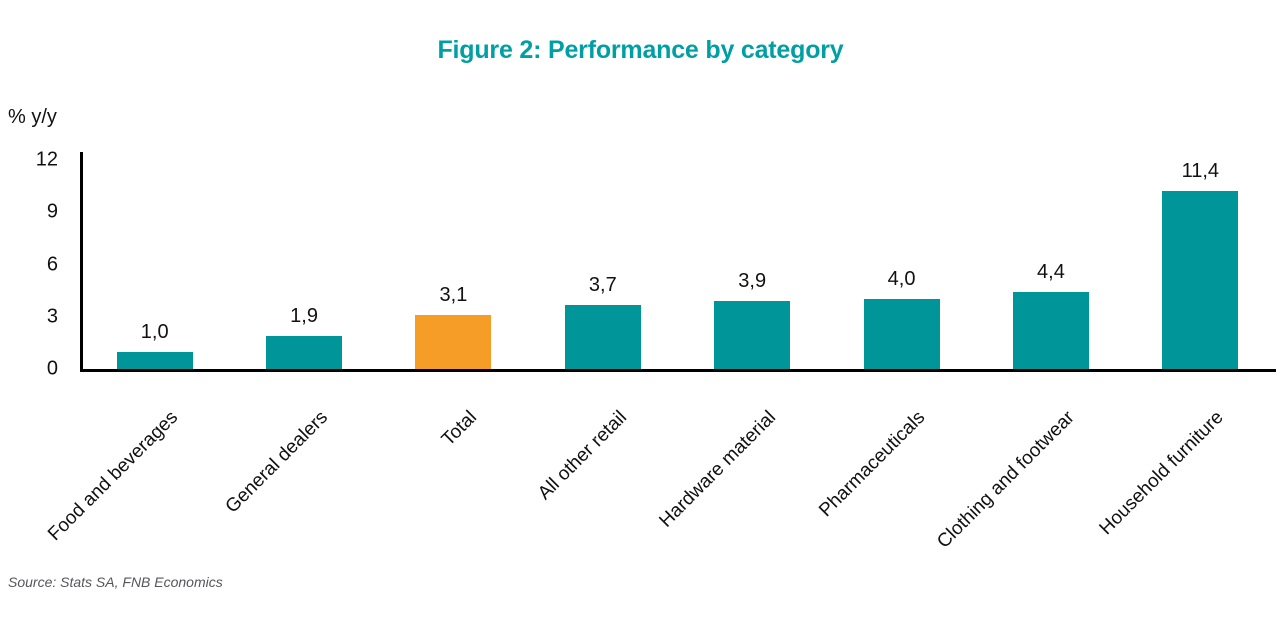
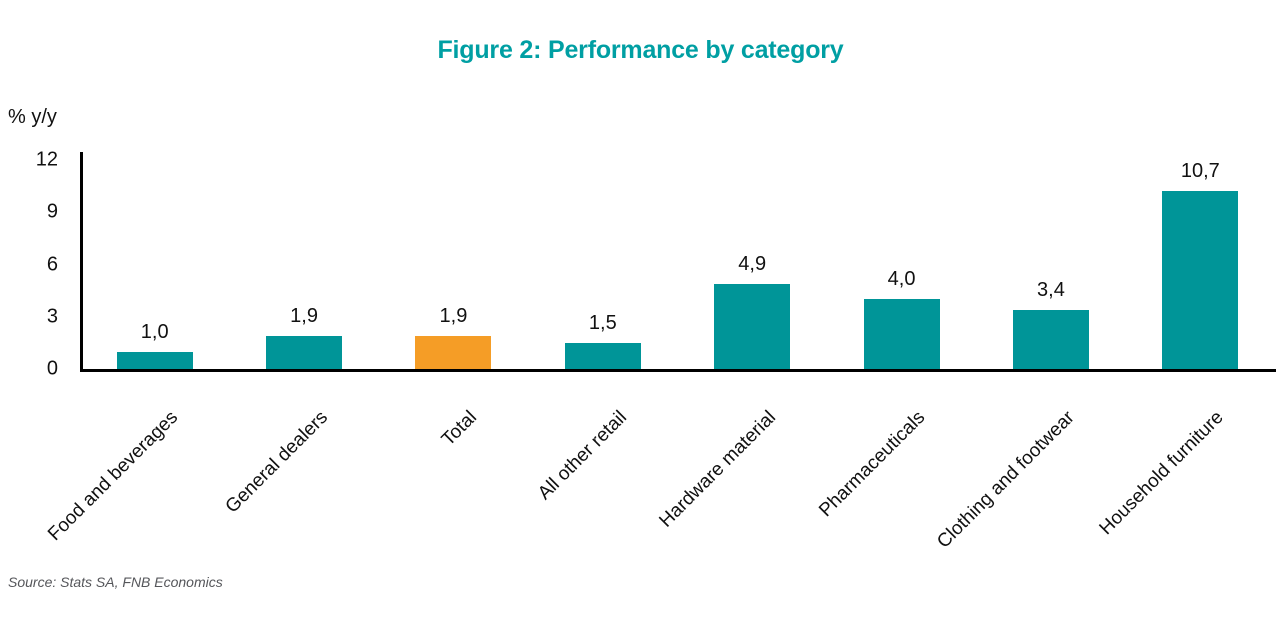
Total: 3,1 -> 1,9
All other retail: 3,7 -> 1,5
Hardware material: 3,9 -> 4,9
Clothing and footwear: 4,4 -> 3,4
Household furniture: 11,4 -> 10,7
